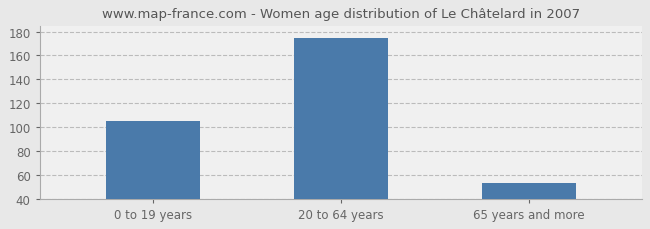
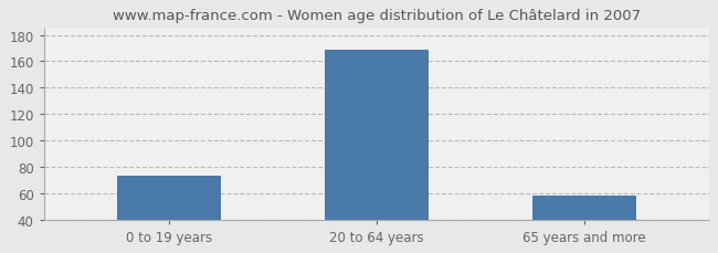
0 to 19 years: 105 -> 73
20 to 64 years: 175 -> 169
65 years and more: 53 -> 58
